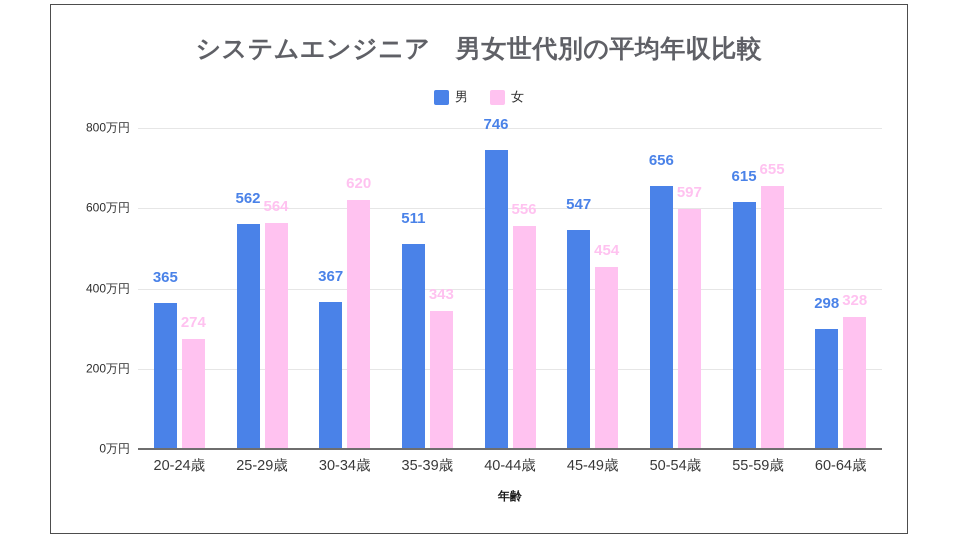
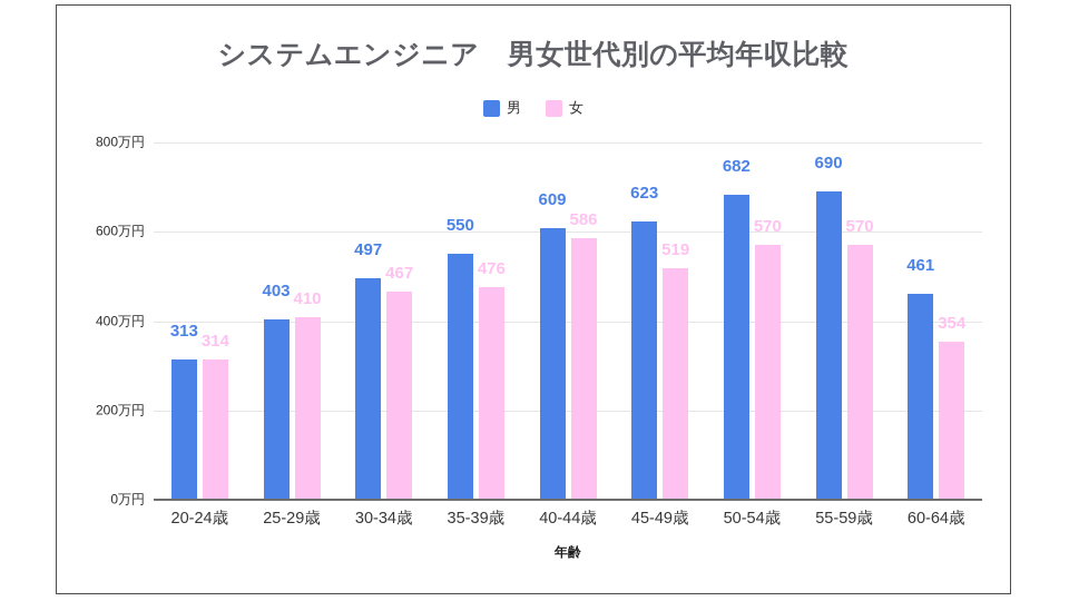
男/20-24歳: 365 -> 313
女/20-24歳: 274 -> 314
男/25-29歳: 562 -> 403
女/25-29歳: 564 -> 410
男/30-34歳: 367 -> 497
女/30-34歳: 620 -> 467
男/35-39歳: 511 -> 550
女/35-39歳: 343 -> 476
男/40-44歳: 746 -> 609
女/40-44歳: 556 -> 586
男/45-49歳: 547 -> 623
女/45-49歳: 454 -> 519
男/50-54歳: 656 -> 682
女/50-54歳: 597 -> 570
男/55-59歳: 615 -> 690
女/55-59歳: 655 -> 570
男/60-64歳: 298 -> 461
女/60-64歳: 328 -> 354
